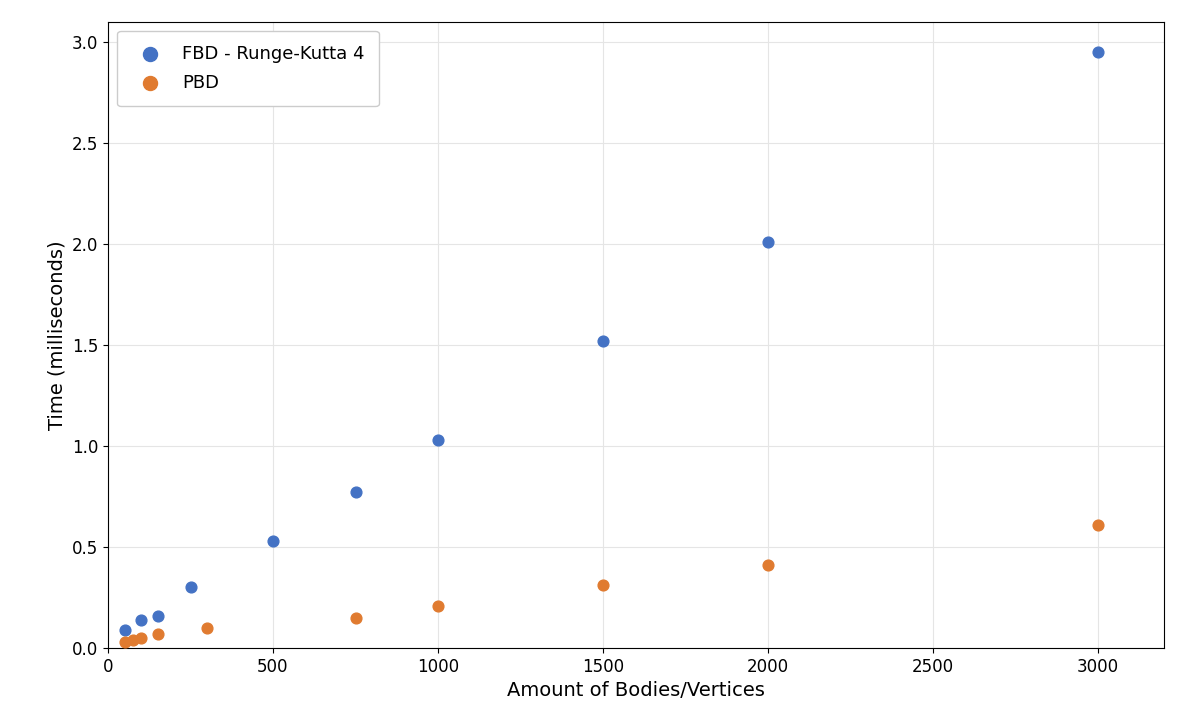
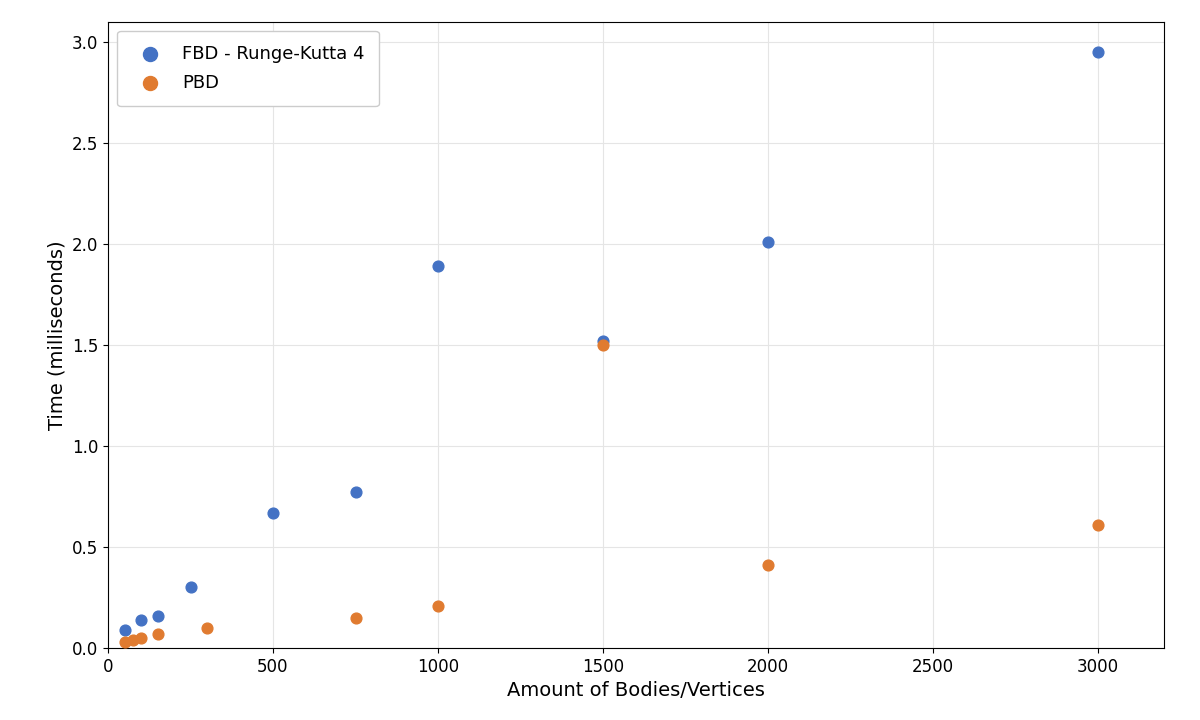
FBD - Runge-Kutta 4/500: 0.53 -> 0.67
FBD - Runge-Kutta 4/1000: 1.03 -> 1.89
PBD/1500: 0.31 -> 1.50
